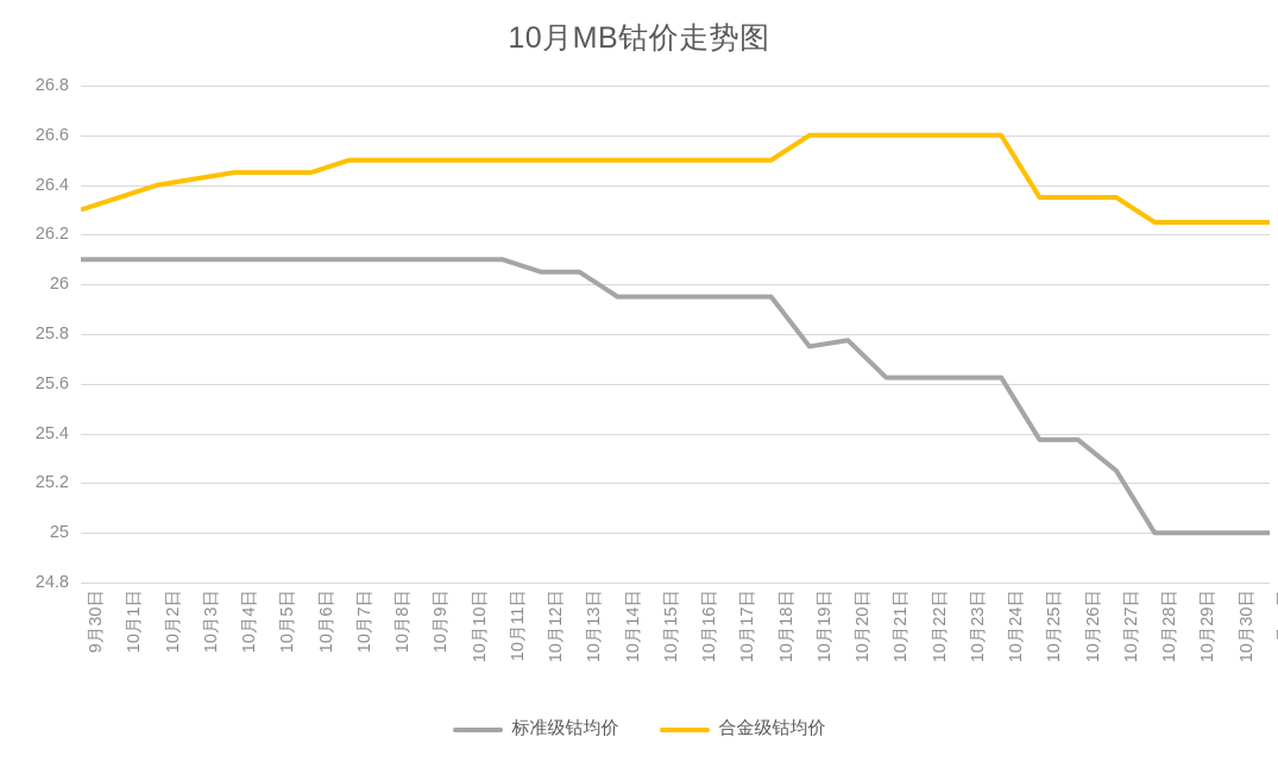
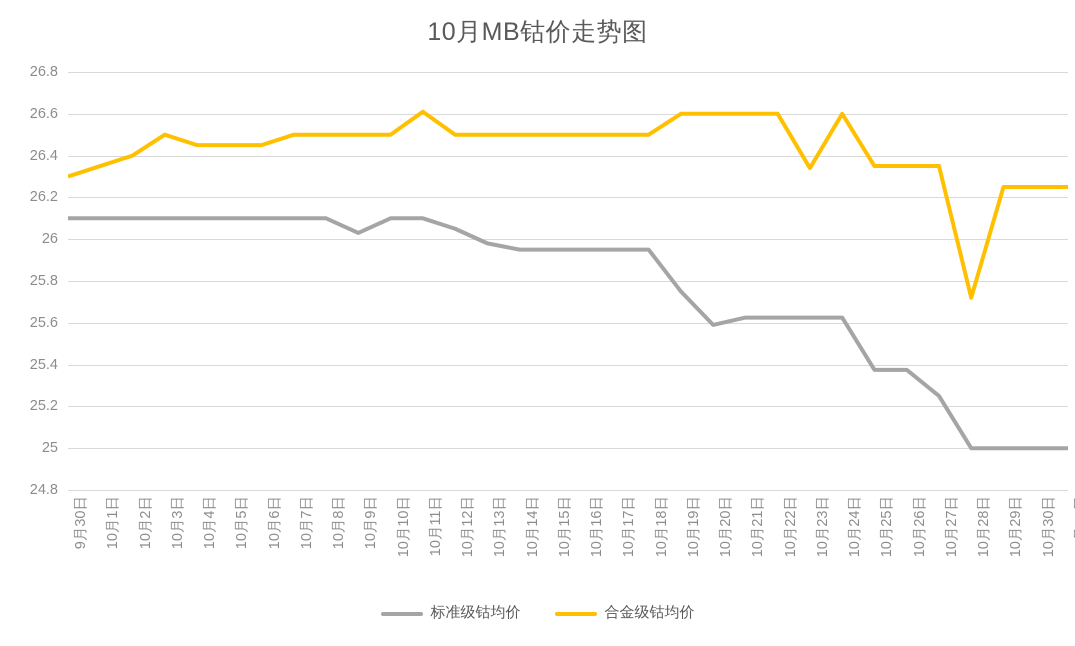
合金级钴均价/10月3日: 26.43 -> 26.50
标准级钴均价/10月9日: 26.10 -> 26.03
合金级钴均价/10月11日: 26.50 -> 26.61
标准级钴均价/10月13日: 26.05 -> 25.98
标准级钴均价/10月20日: 25.77 -> 25.59
合金级钴均价/10月23日: 26.60 -> 26.34
合金级钴均价/10月28日: 26.25 -> 25.72
